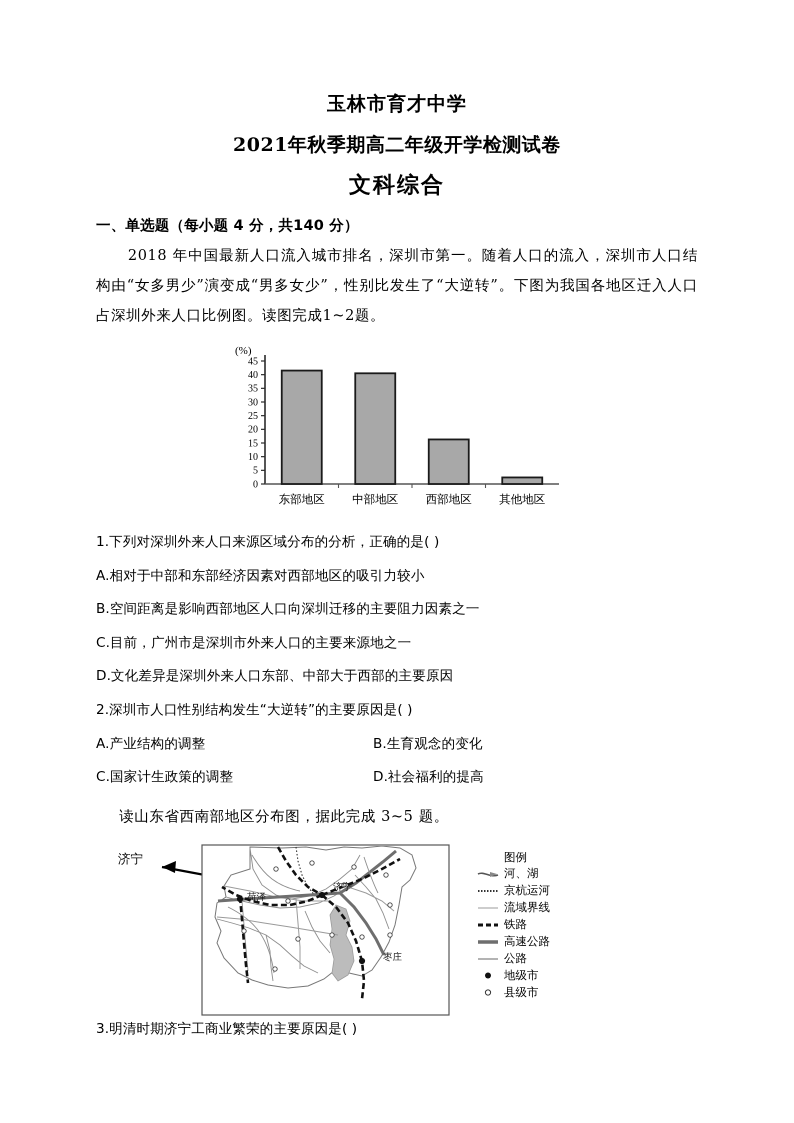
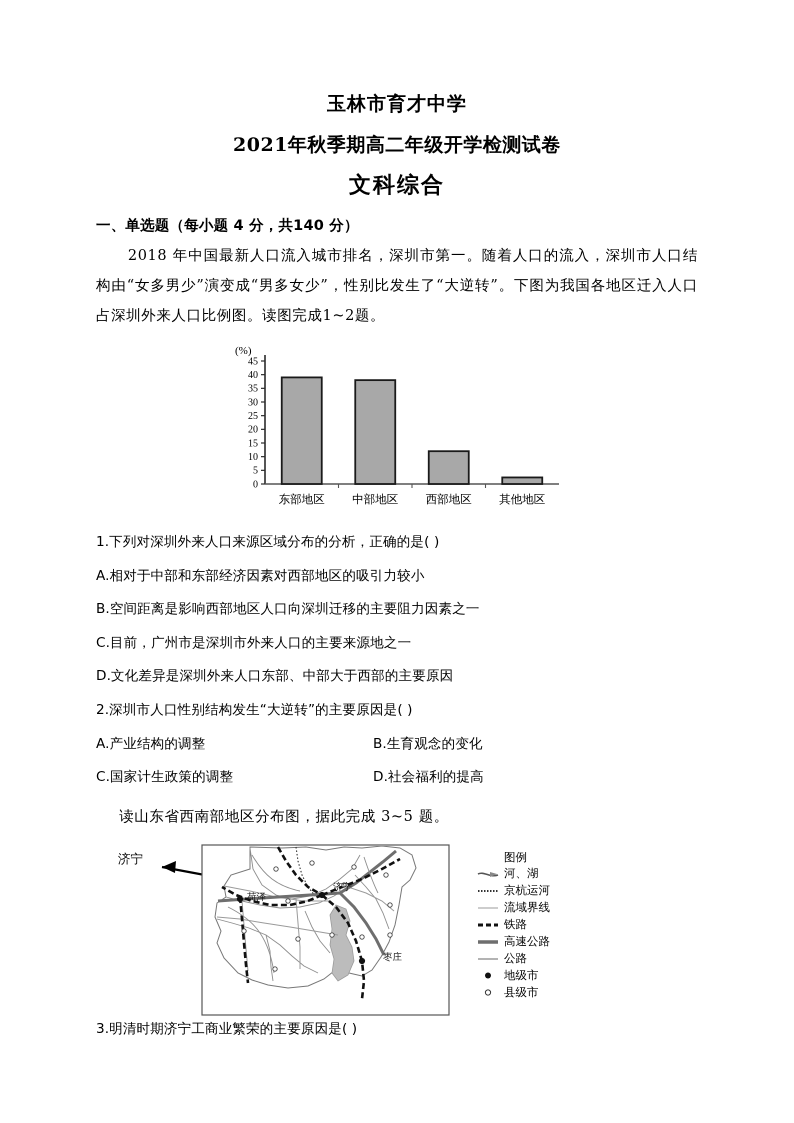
东部地区: 42 -> 39
中部地区: 40 -> 38
西部地区: 16 -> 12
